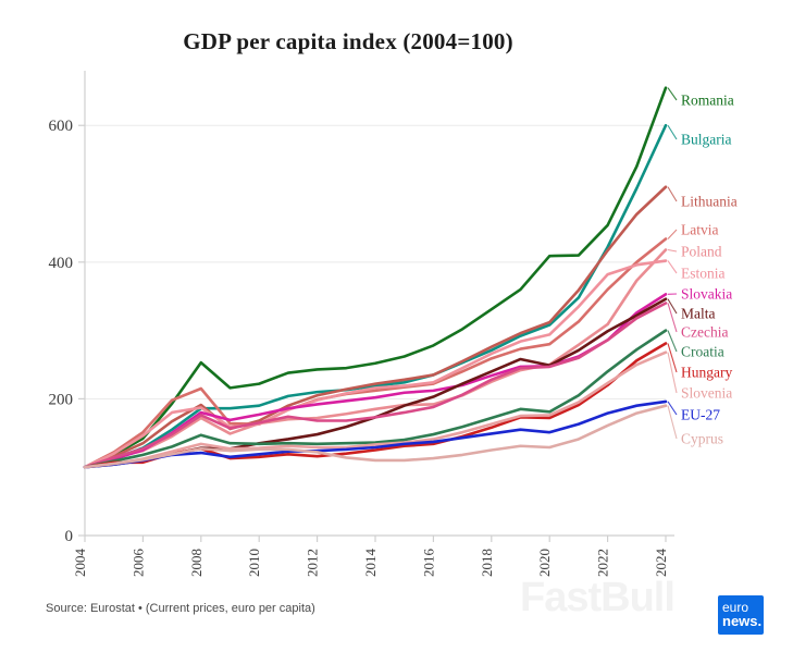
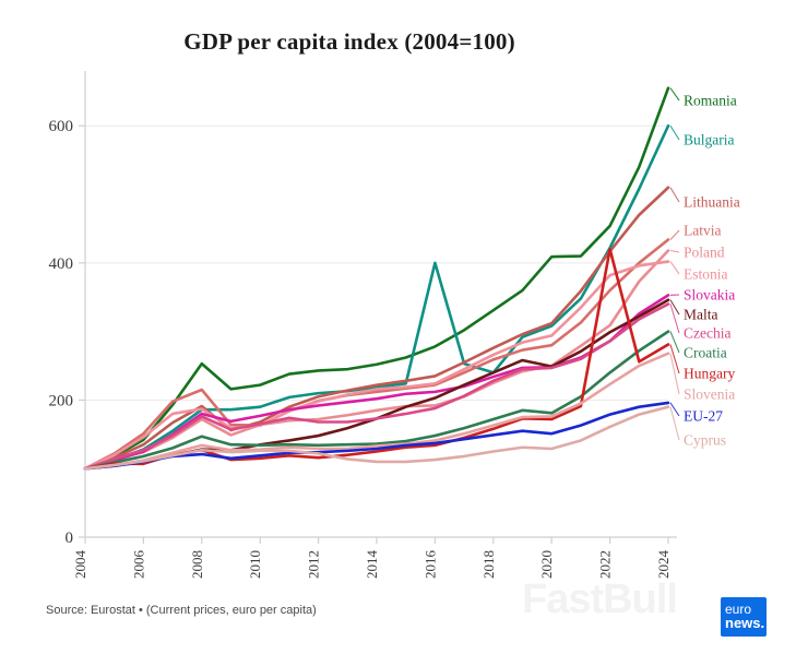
Bulgaria/2016: 240 -> 400
Bulgaria/2018: 270 -> 240
Hungary/2022: 220 -> 420
